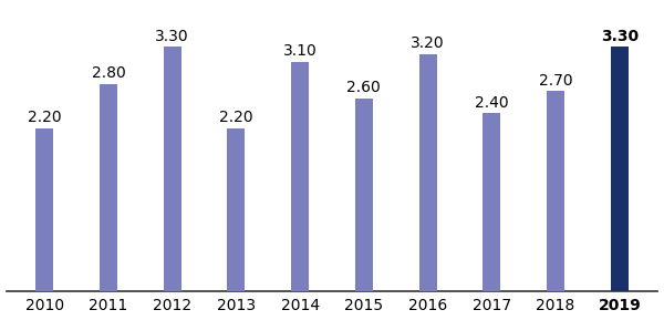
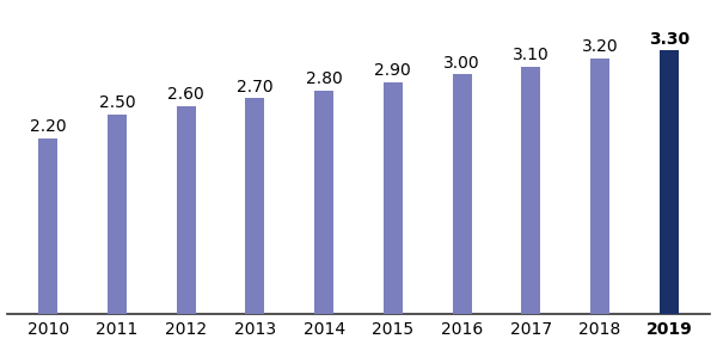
2011: 2.80 -> 2.50
2012: 3.30 -> 2.60
2013: 2.20 -> 2.70
2014: 3.10 -> 2.80
2015: 2.60 -> 2.90
2016: 3.20 -> 3.00
2017: 2.40 -> 3.10
2018: 2.70 -> 3.20
